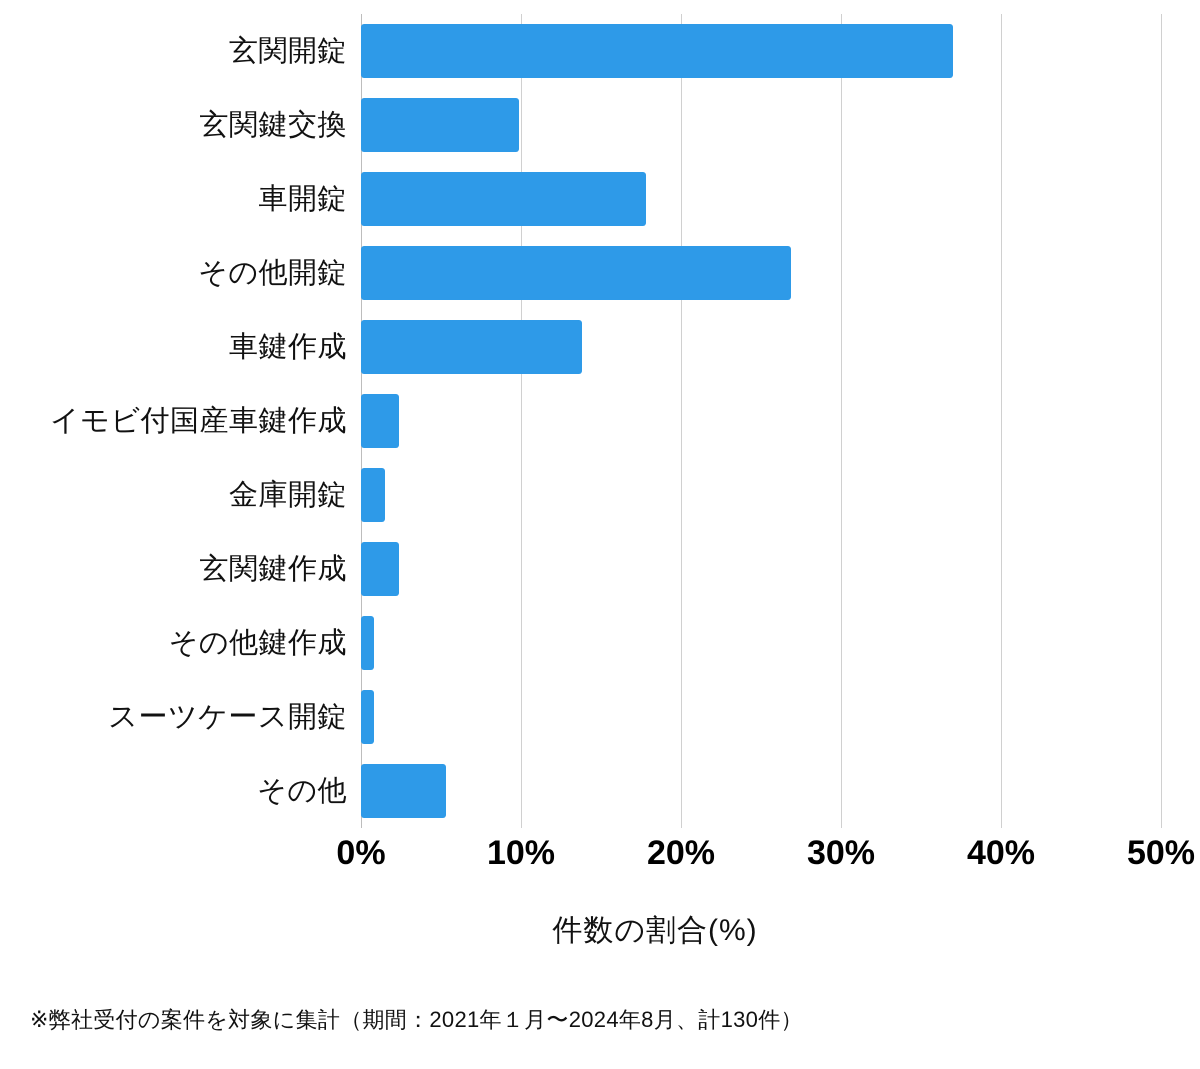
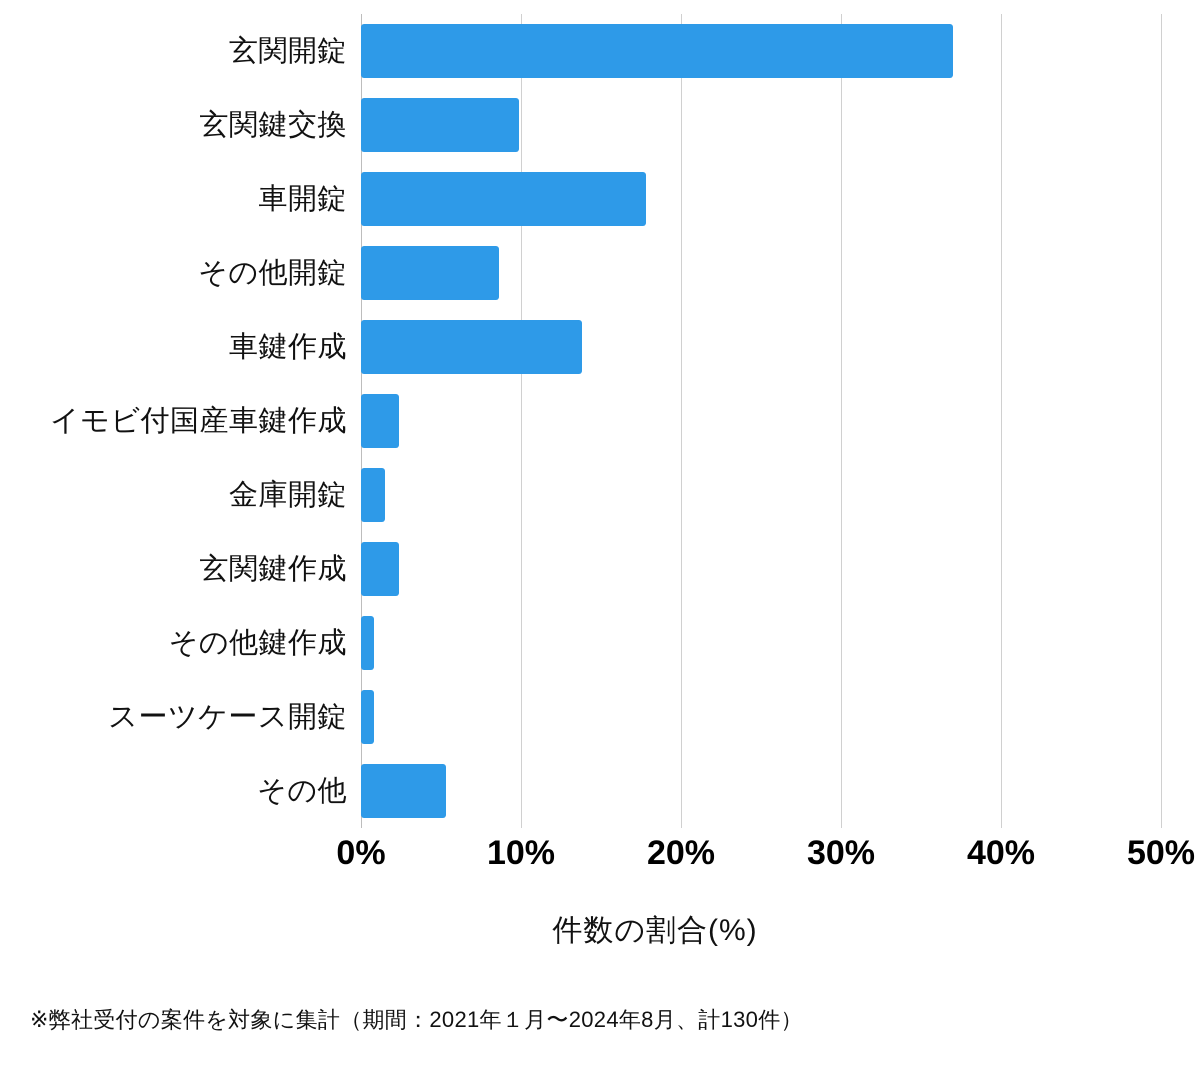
その他開錠: 26.9% -> 8.6%
